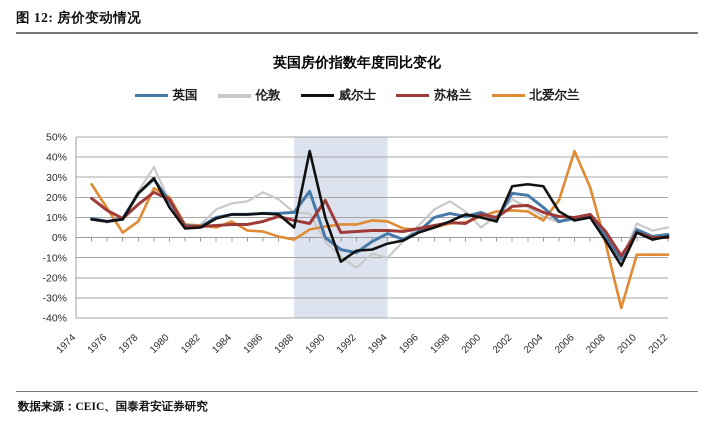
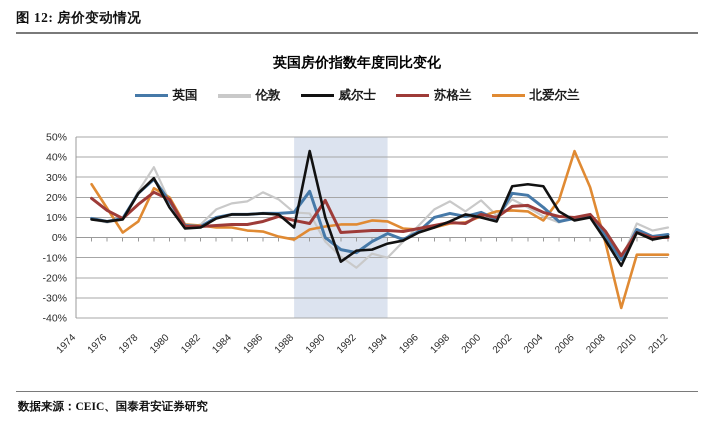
北爱尔兰/1984: 8% -> 5%
伦敦/2000: 5% -> 18%
